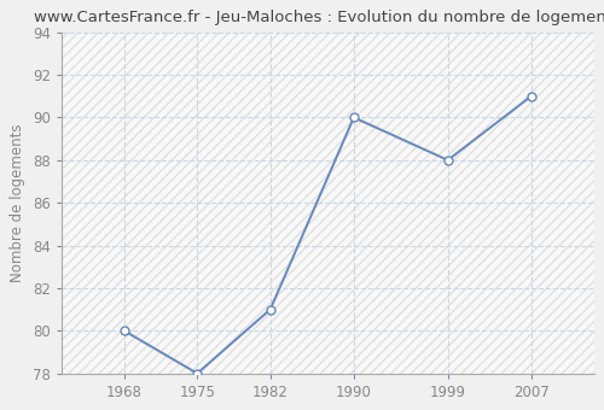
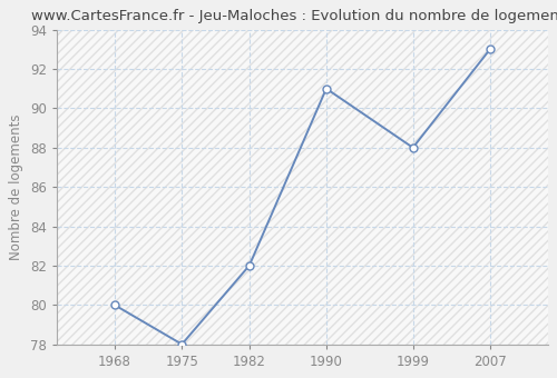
1982: 81 -> 82
1990: 90 -> 91
2007: 91 -> 93
